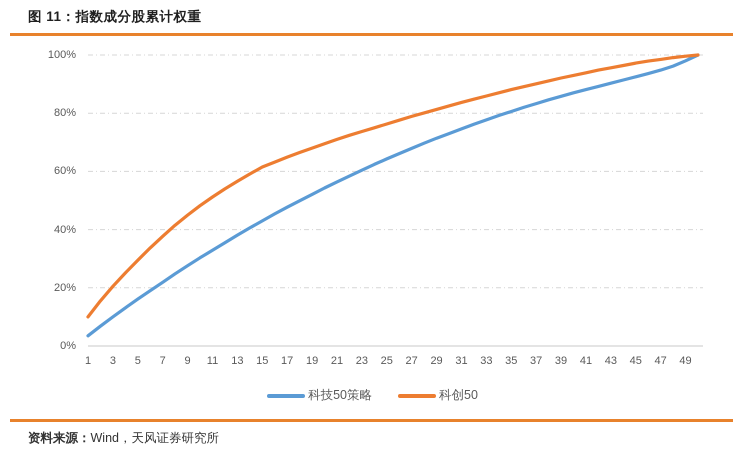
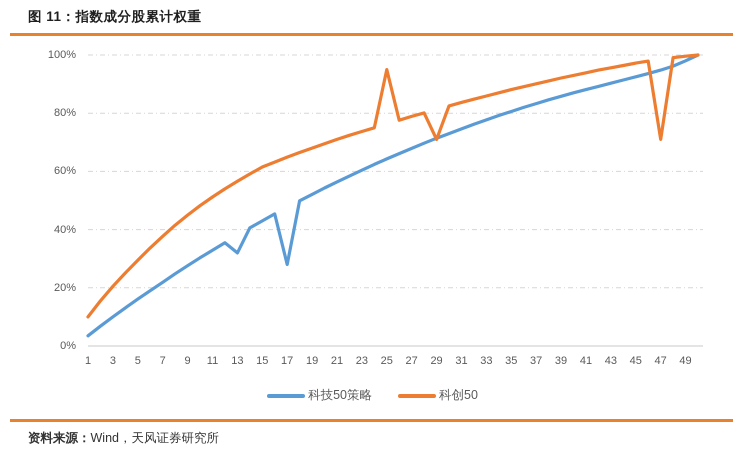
科技50策略/13: 38% -> 32%
科技50策略/17: 48% -> 28%
科创50/25: 76% -> 95%
科创50/29: 81% -> 71%
科创50/47: 98% -> 71%
